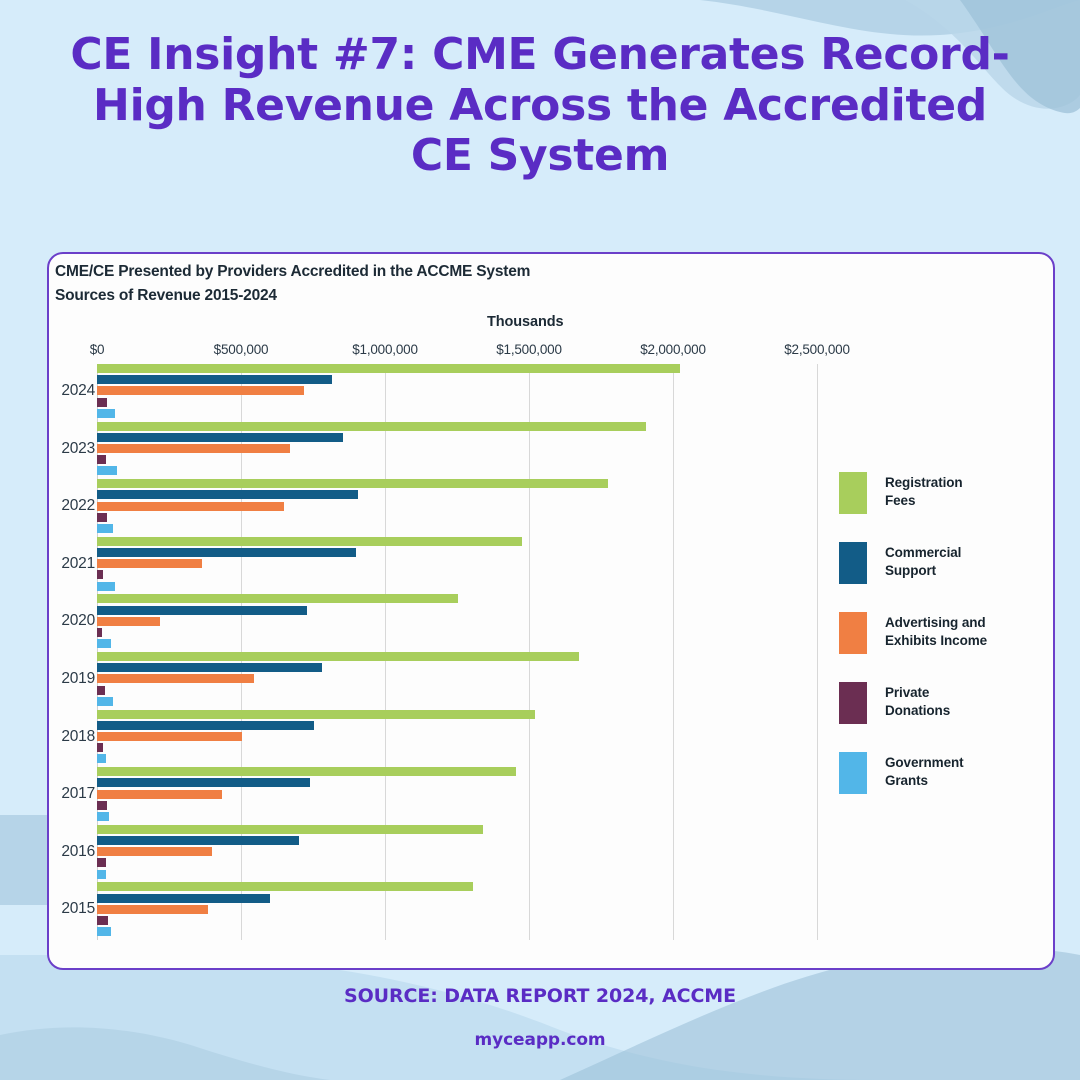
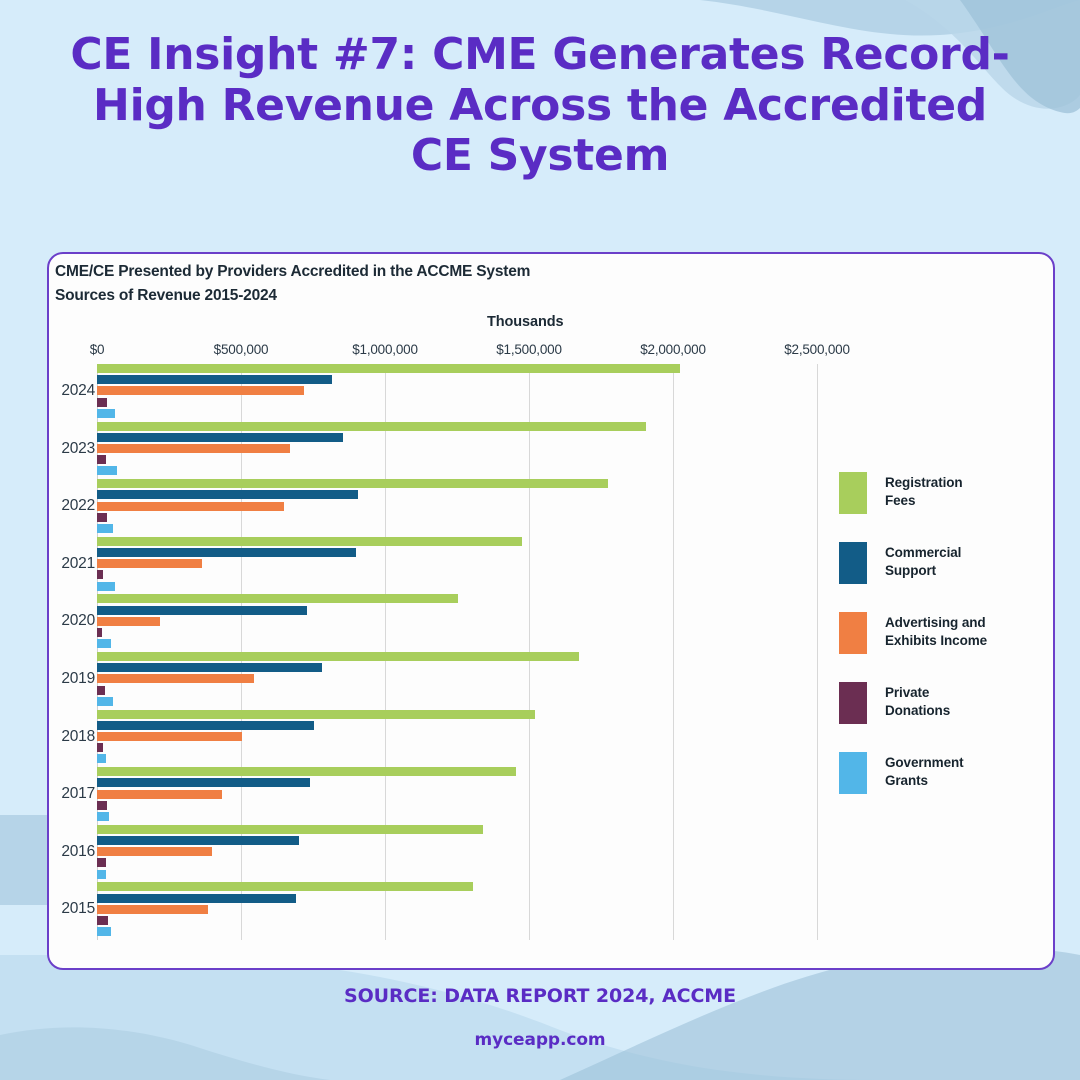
Commercial Support/2015: $600000 -> $690000
